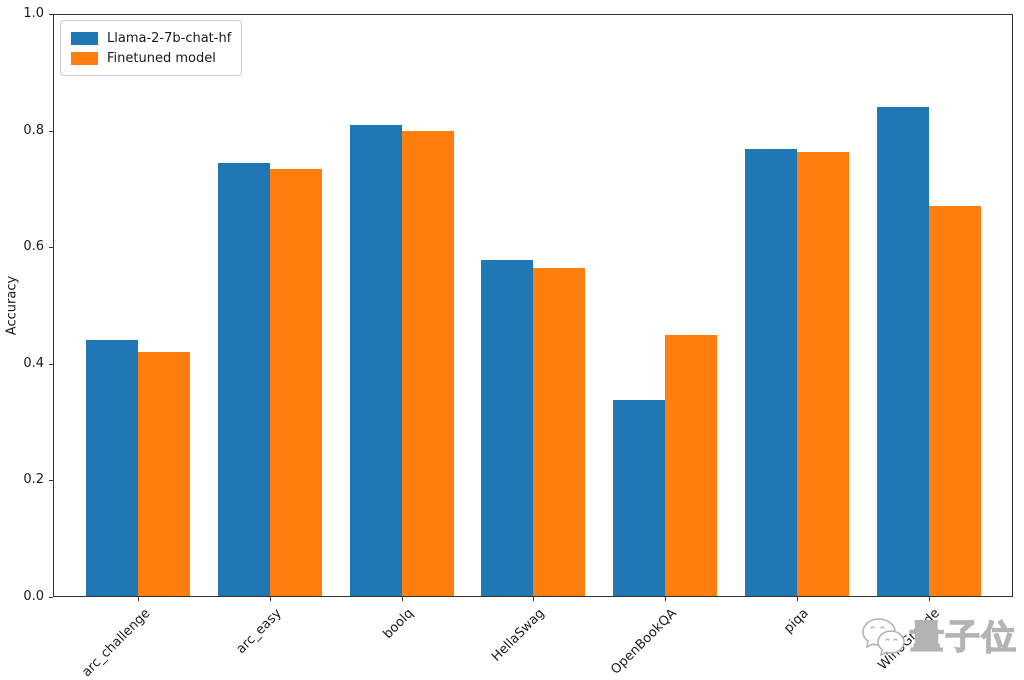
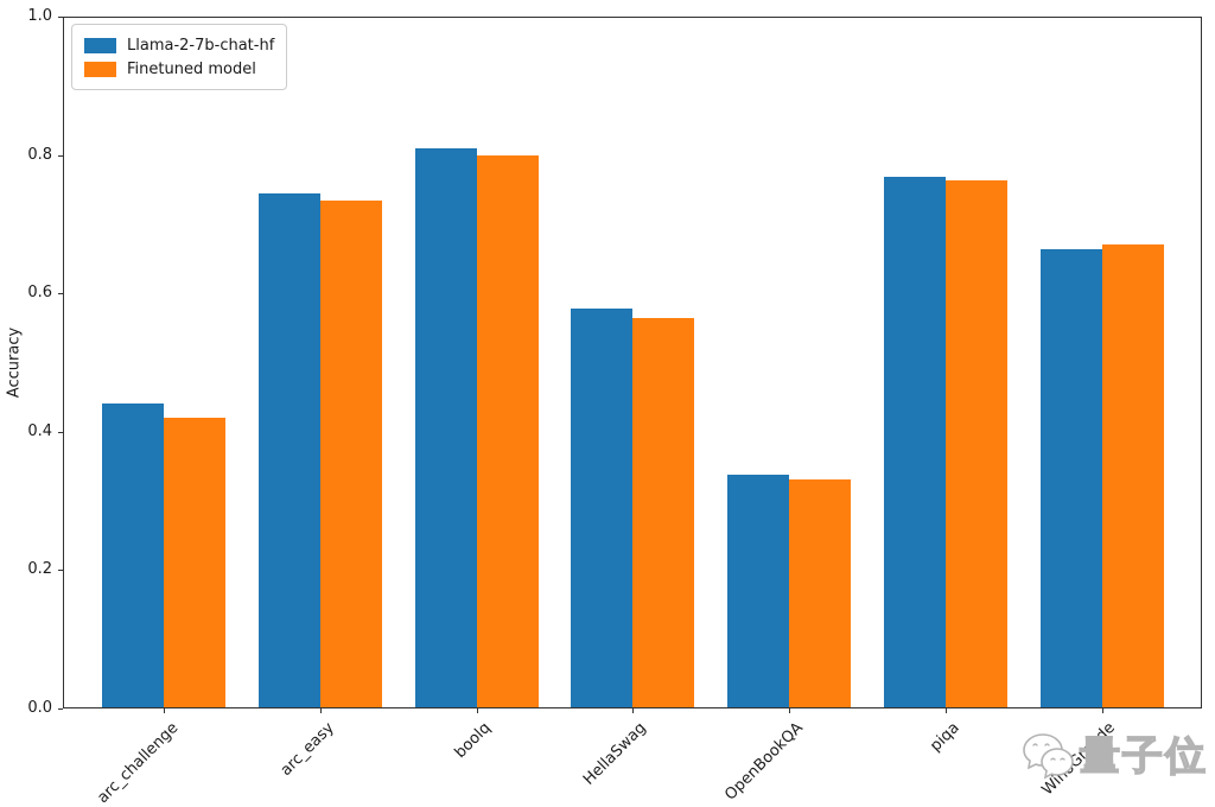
Finetuned model/OpenBookQA: 0.45 -> 0.33
Llama-2-7b-chat-hf/WinoGrande: 0.84 -> 0.66
